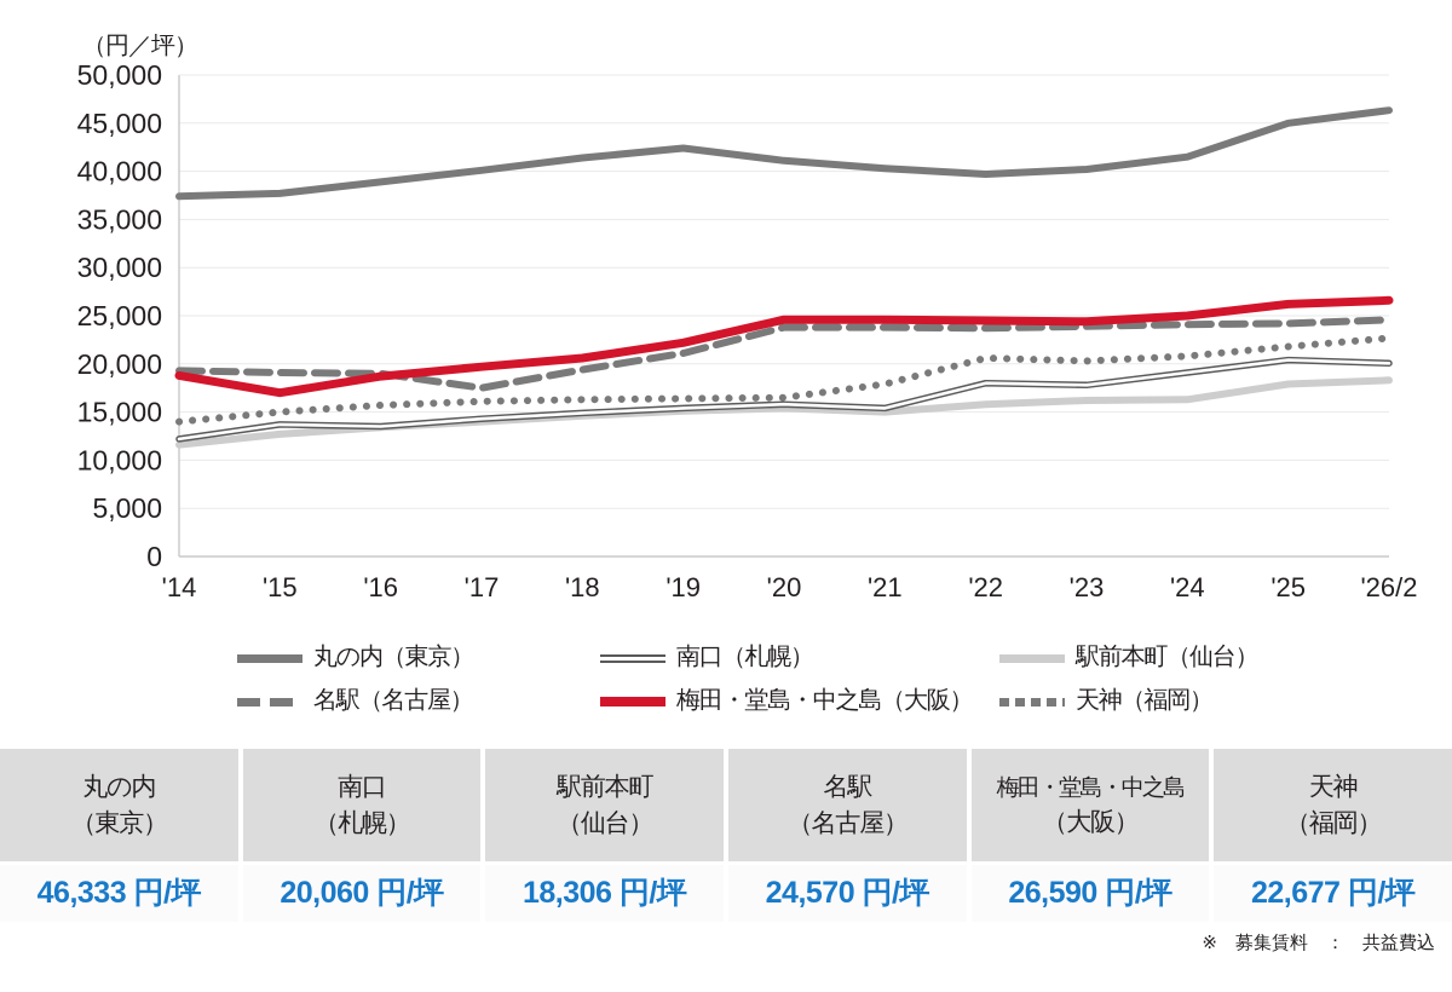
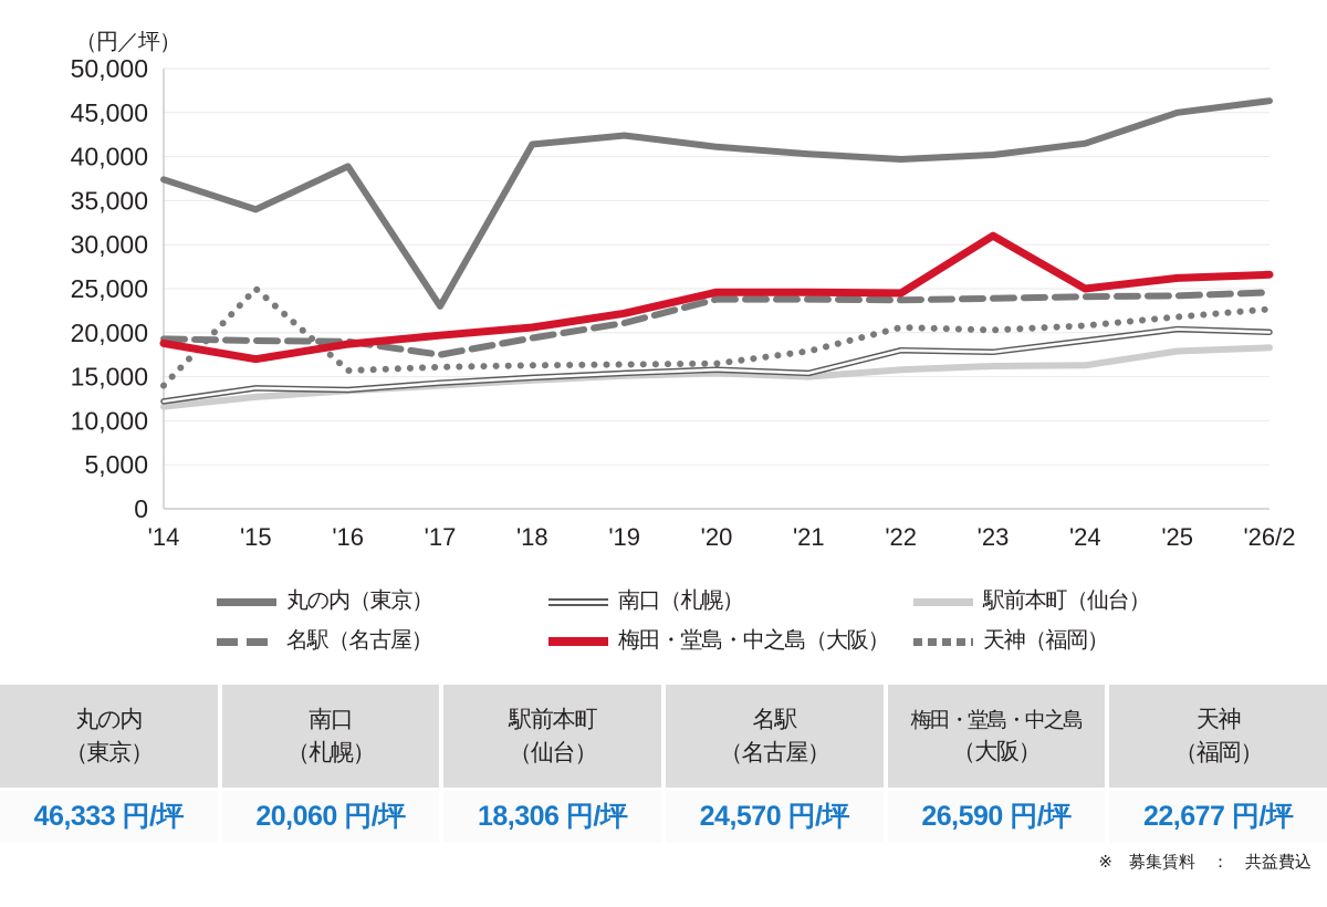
丸の内（東京）/'15: 38000 -> 34000
天神（福岡）/'15: 15000 -> 25000
丸の内（東京）/'17: 40000 -> 23000
梅田・堂島・中之島（大阪）/'23: 24000 -> 31000
